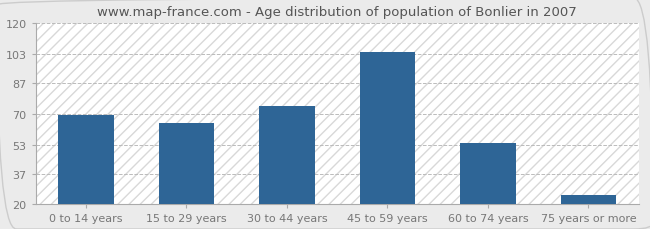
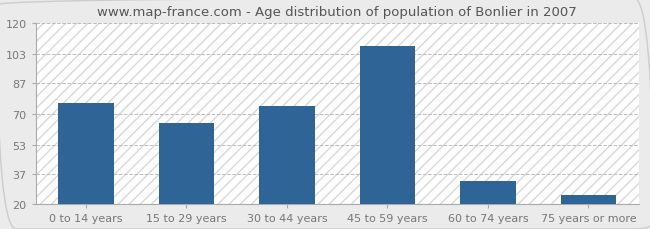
0 to 14 years: 69 -> 76
45 to 59 years: 104 -> 107
60 to 74 years: 54 -> 33
